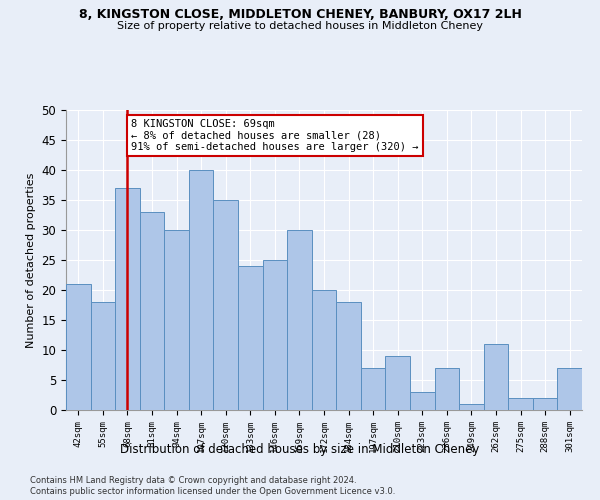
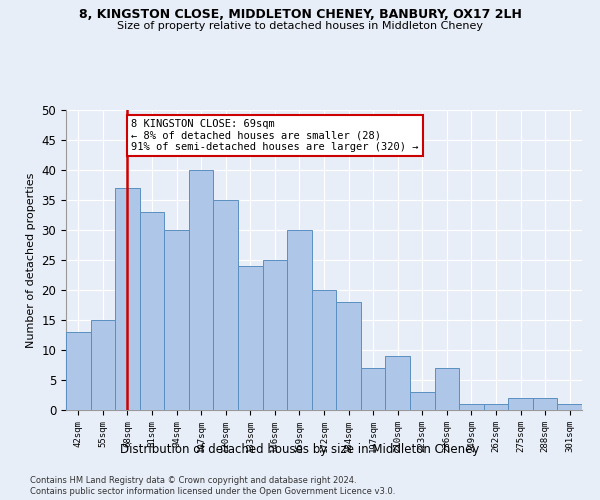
42sqm: 21 -> 13
55sqm: 18 -> 15
262sqm: 11 -> 1
301sqm: 7 -> 1
